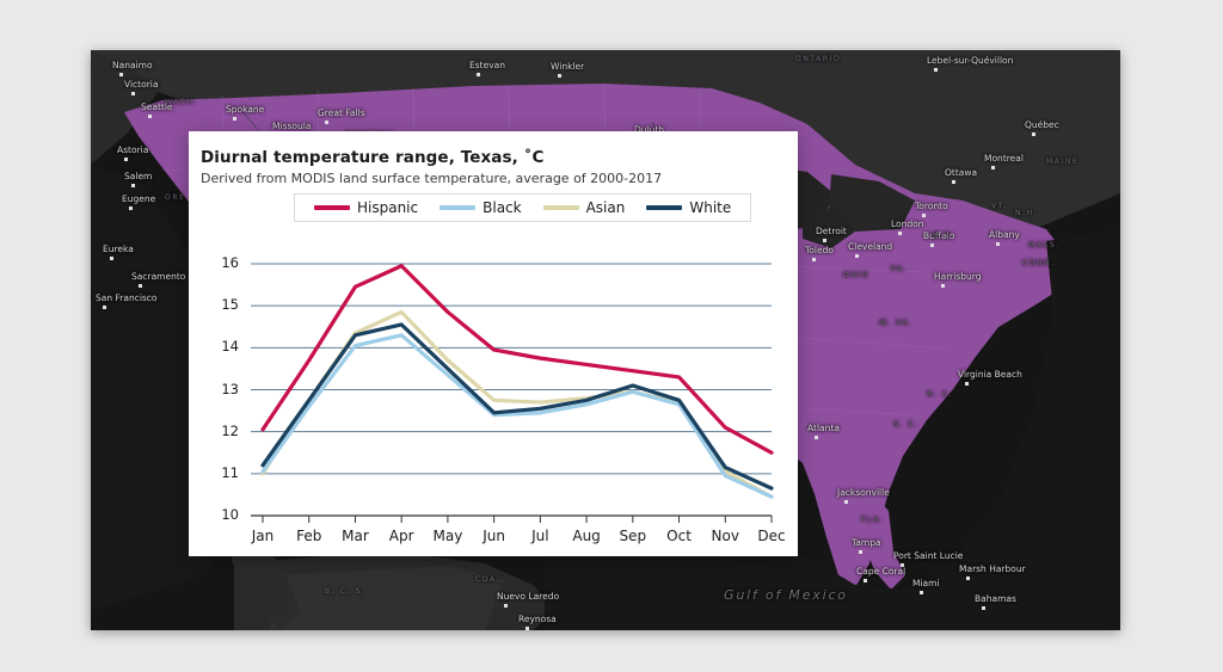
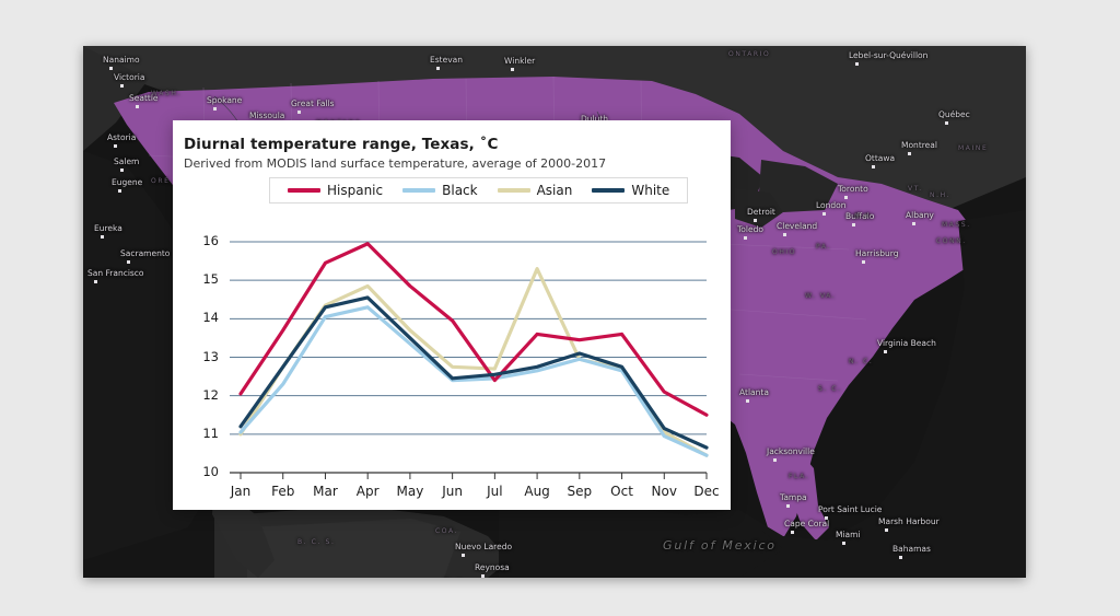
Black/Feb: 12.6 -> 12.3
Hispanic/Jul: 13.8 -> 12.4
Asian/Aug: 12.8 -> 15.3
Hispanic/Oct: 13.3 -> 13.6
